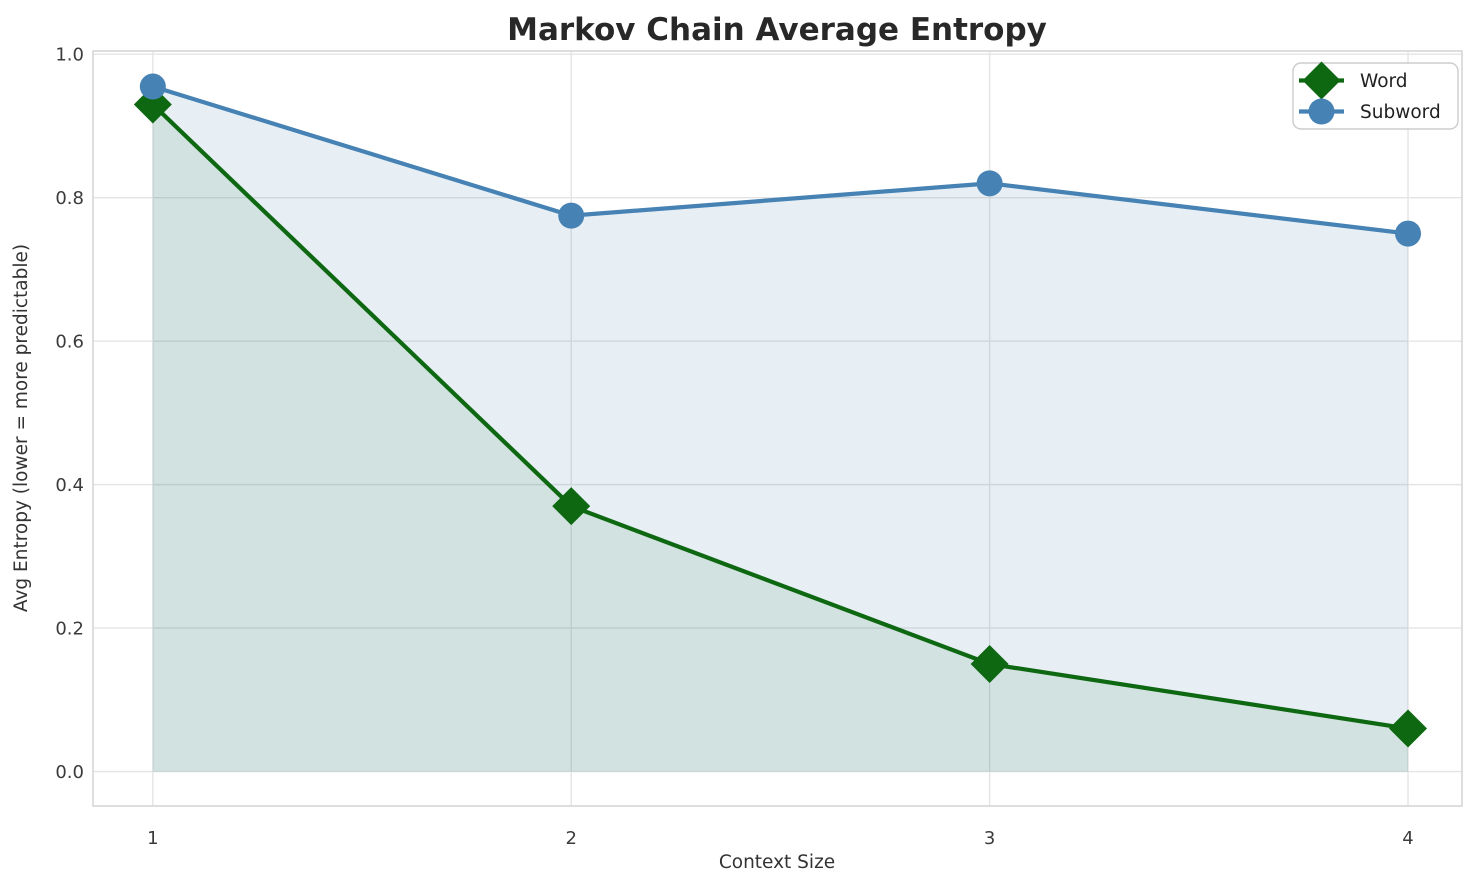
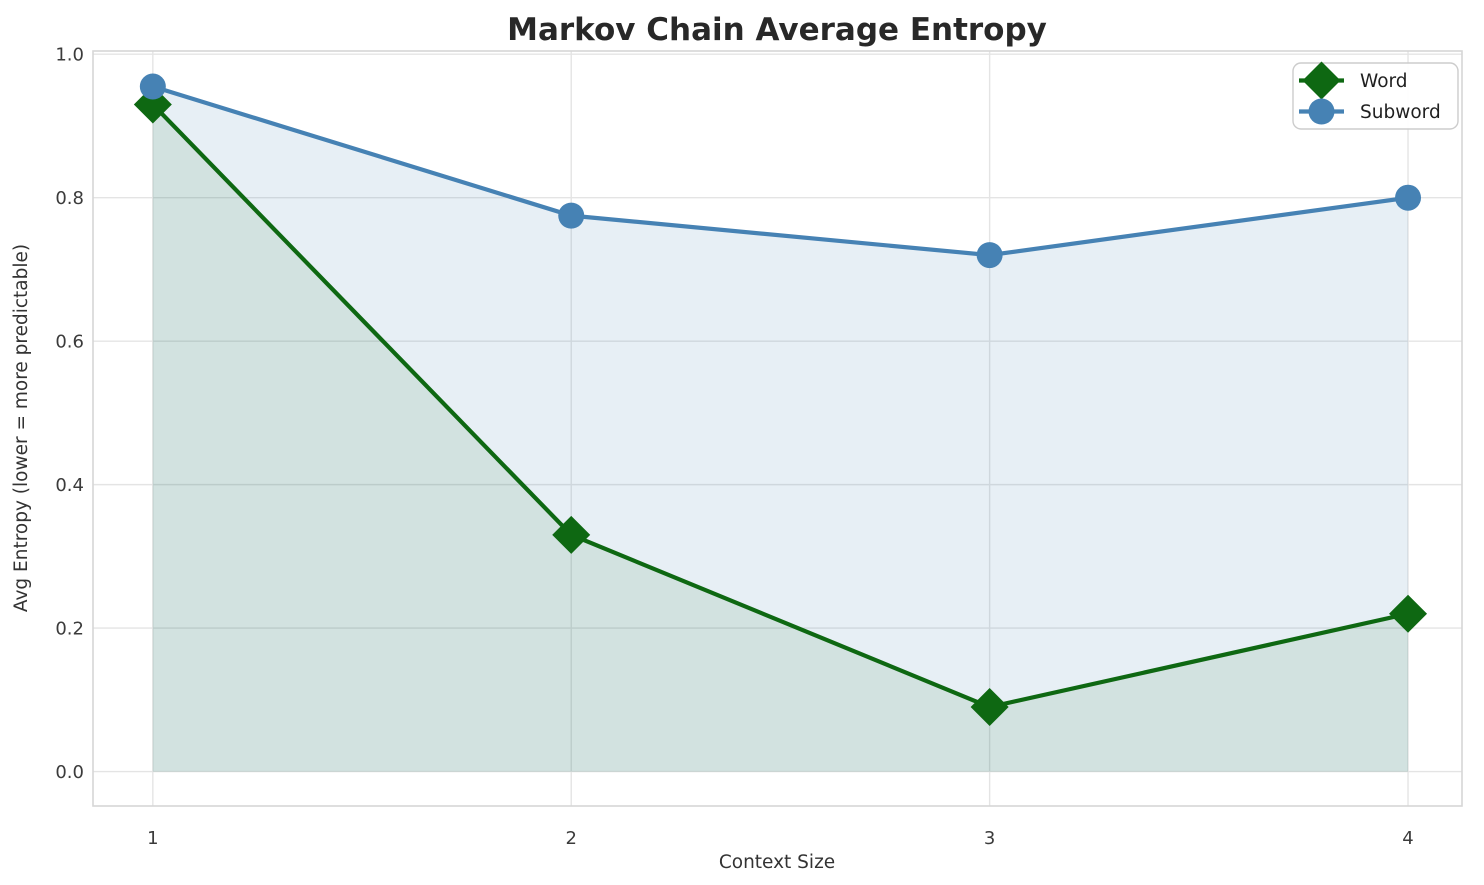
Word/2: 0.37 -> 0.33
Word/3: 0.15 -> 0.09
Subword/3: 0.82 -> 0.72
Word/4: 0.06 -> 0.22
Subword/4: 0.75 -> 0.80
